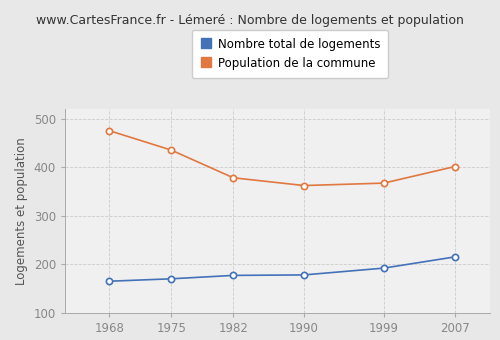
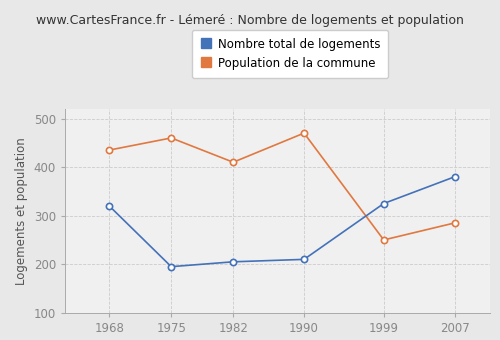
Nombre total de logements/1968: 165 -> 320
Population de la commune/1968: 475 -> 435
Nombre total de logements/1975: 170 -> 195
Population de la commune/1975: 435 -> 460
Nombre total de logements/1982: 177 -> 205
Population de la commune/1982: 378 -> 410
Nombre total de logements/1990: 178 -> 210
Population de la commune/1990: 362 -> 470
Nombre total de logements/1999: 192 -> 325
Population de la commune/1999: 367 -> 250
Nombre total de logements/2007: 215 -> 380
Population de la commune/2007: 401 -> 285
